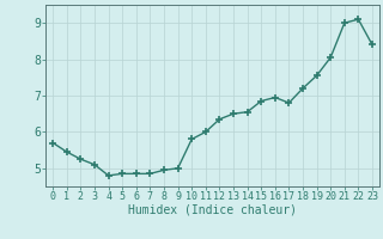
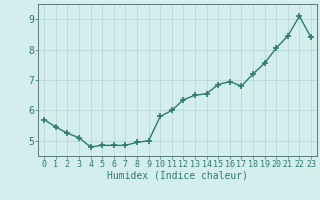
21: 9.00 -> 8.45
